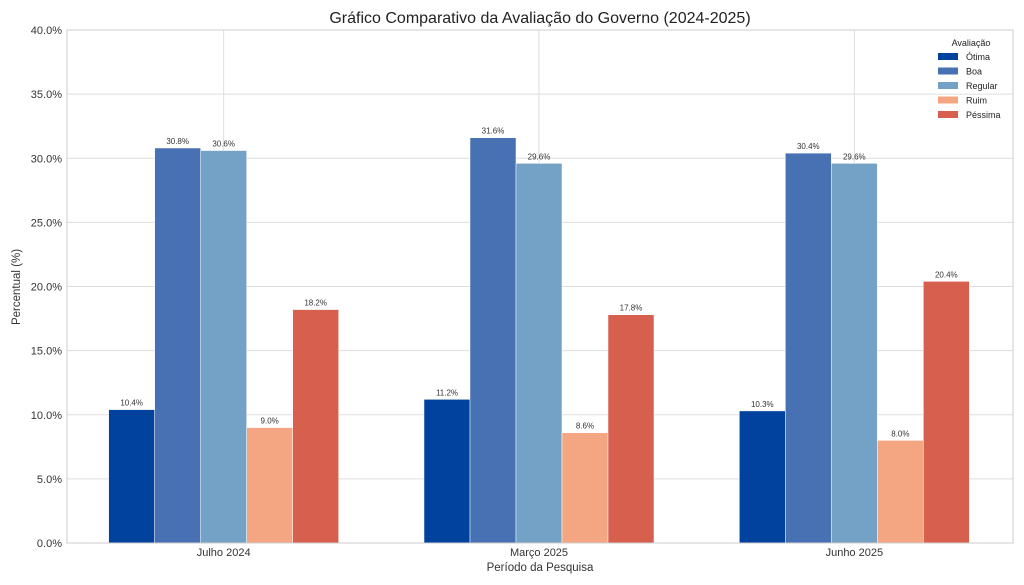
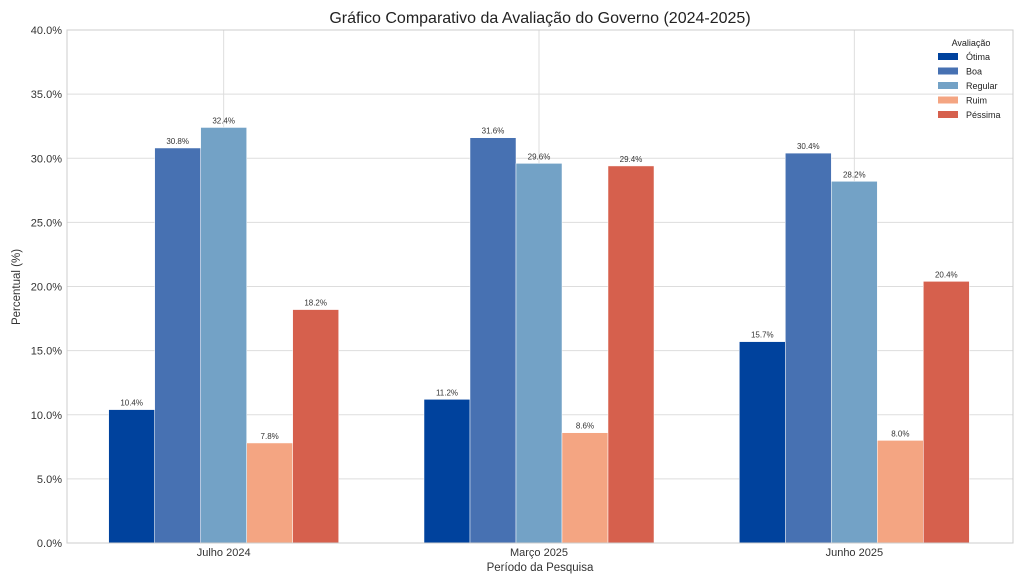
Regular/Julho 2024: 30.6% -> 32.4%
Ruim/Julho 2024: 9.0% -> 7.8%
Péssima/Março 2025: 17.8% -> 29.4%
Ótima/Junho 2025: 10.3% -> 15.7%
Regular/Junho 2025: 29.6% -> 28.2%
